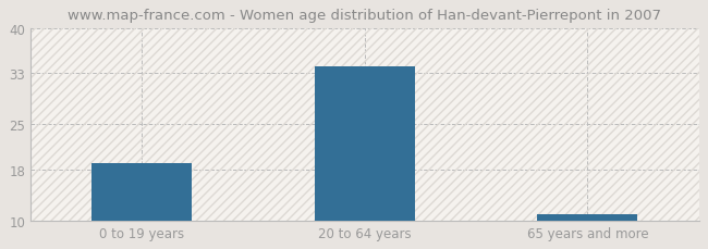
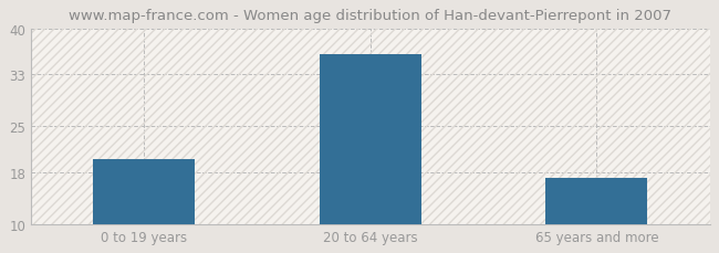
0 to 19 years: 19 -> 20
20 to 64 years: 34 -> 36
65 years and more: 11 -> 17
